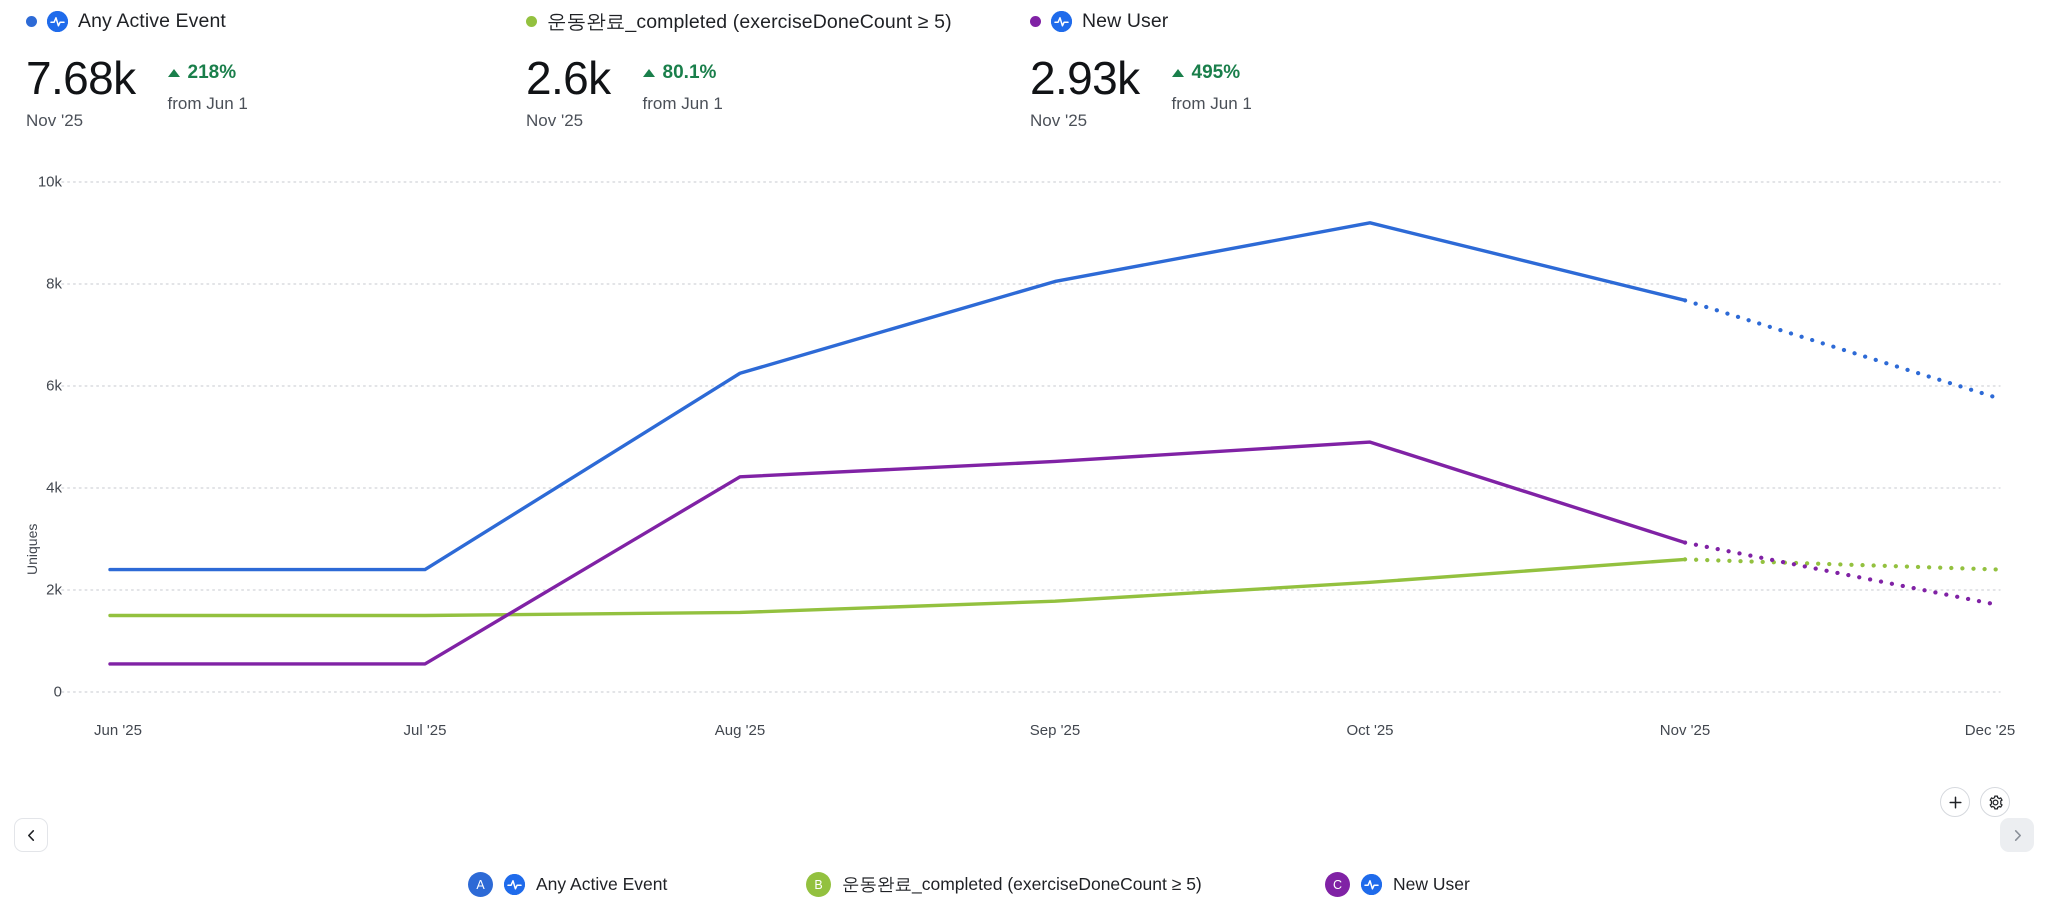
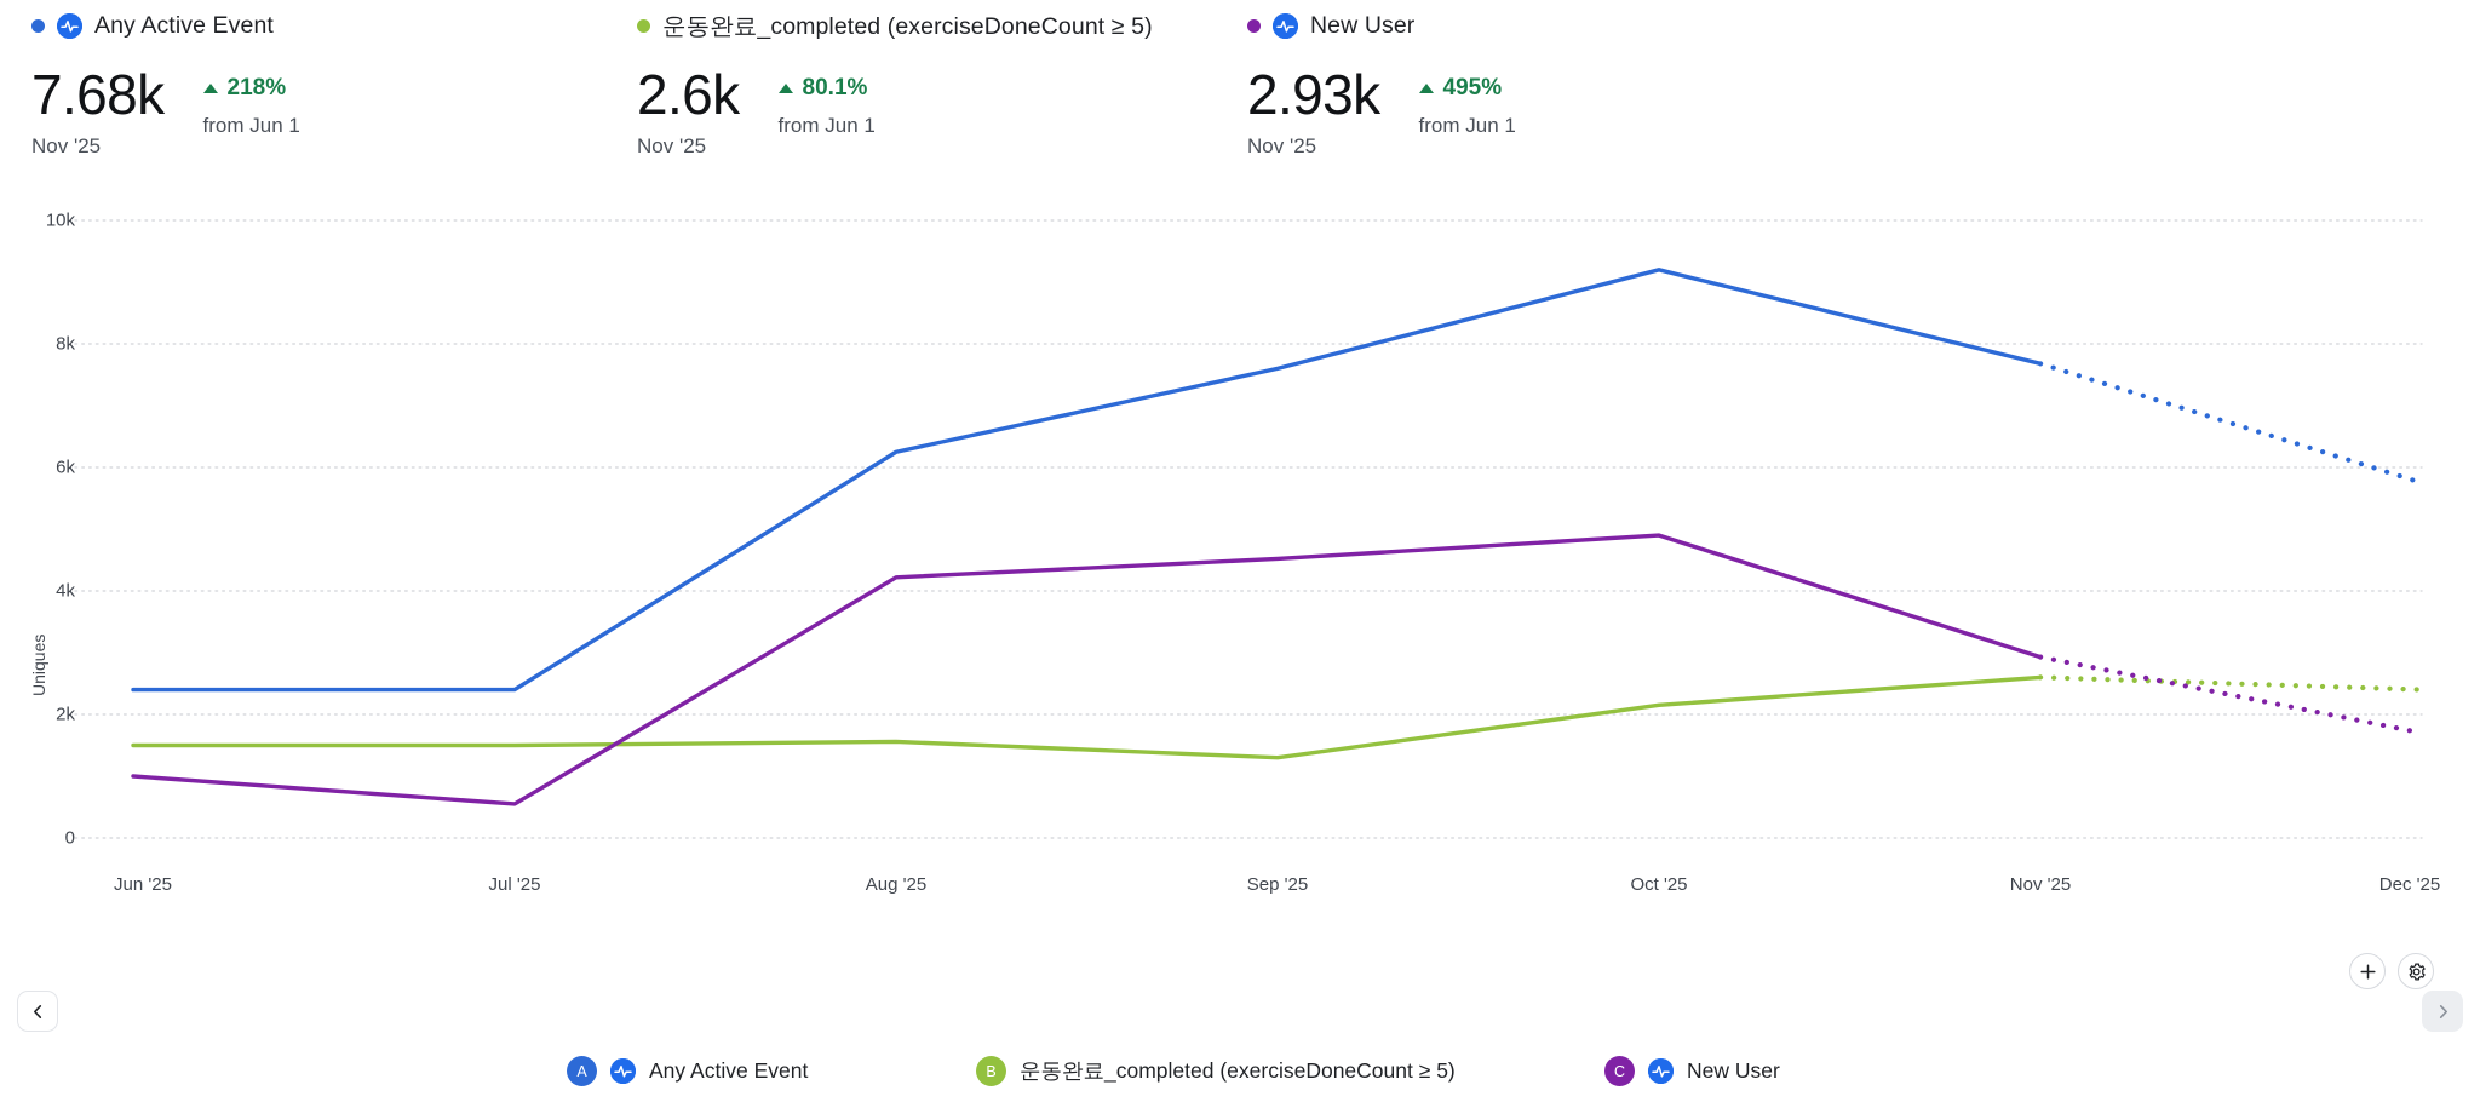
New User/Jun '25: 0.6k -> 1.0k
Any Active Event/Sep '25: 8.0k -> 7.6k
운동완료_completed (exerciseDoneCount ≥ 5)/Sep '25: 1.8k -> 1.3k
